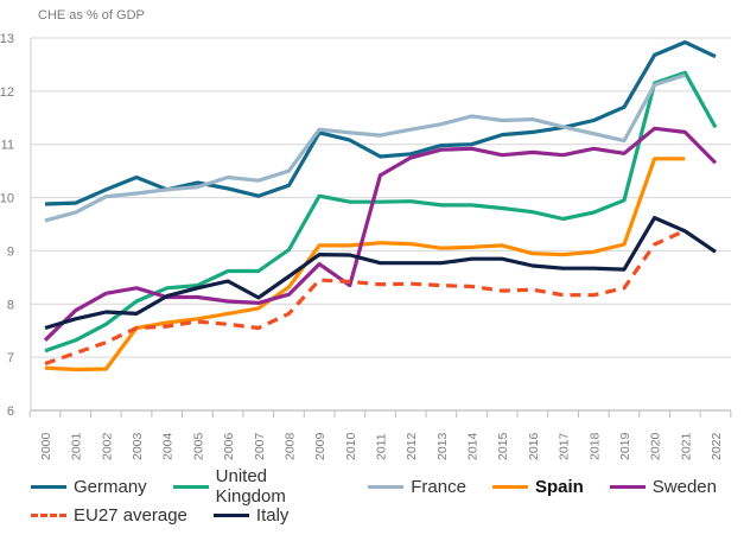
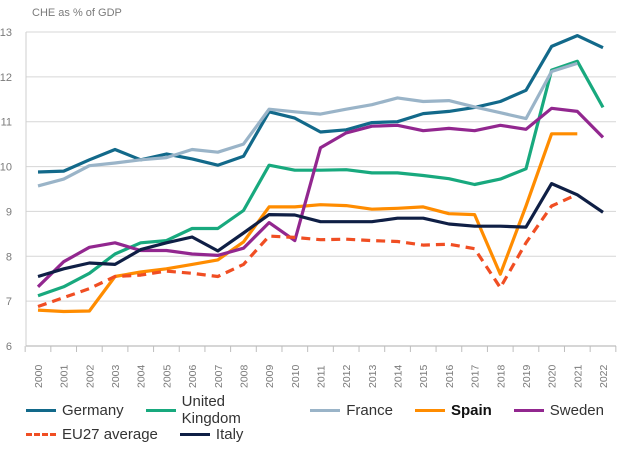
Spain/2018: 9.0 -> 7.6
EU27 average/2018: 8.2 -> 7.3
